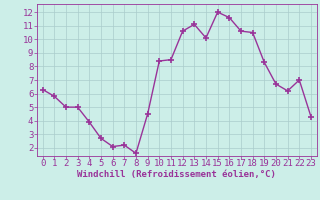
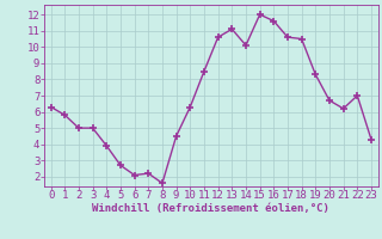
10: 8.4 -> 6.3
